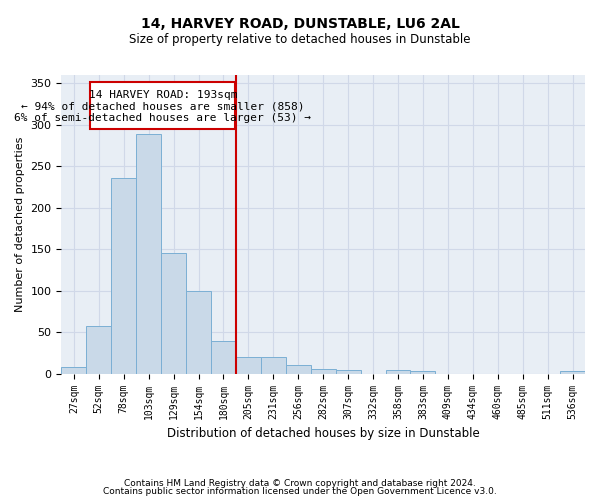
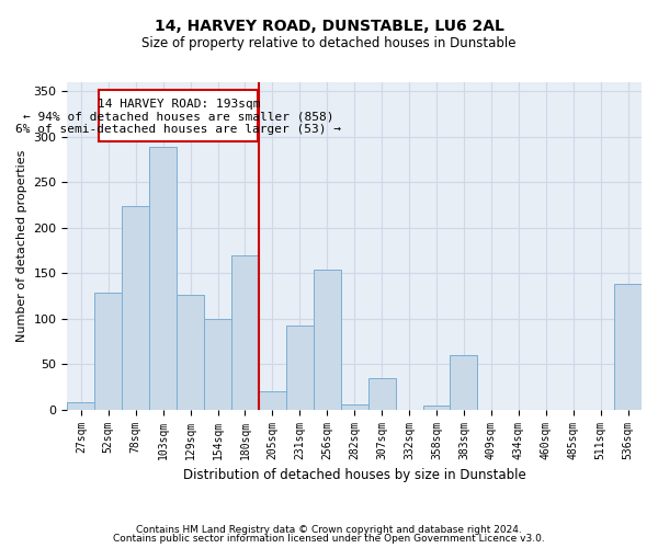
52sqm: 57 -> 128
78sqm: 236 -> 224
129sqm: 146 -> 126
180sqm: 40 -> 170
231sqm: 20 -> 92
256sqm: 11 -> 154
307sqm: 4 -> 34
383sqm: 3 -> 60
536sqm: 3 -> 138
